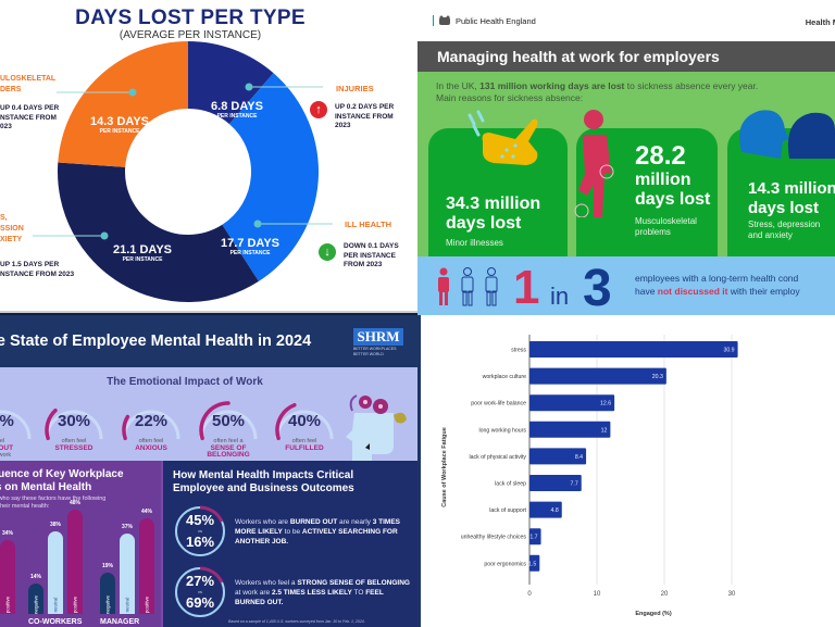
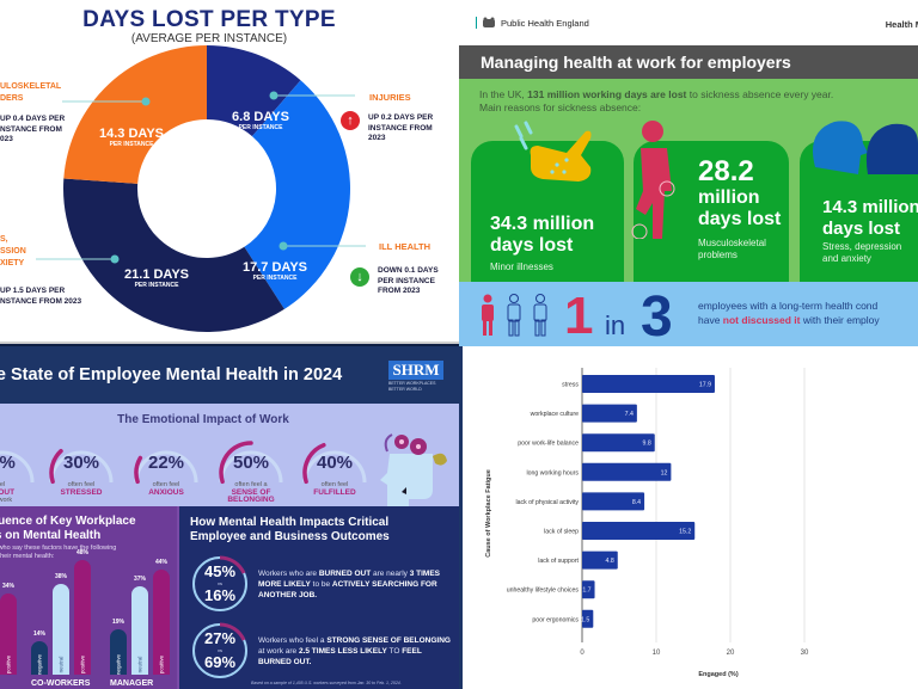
stress: 30.9 -> 17.9
workplace culture: 20.3 -> 7.4
poor work-life balance: 12.6 -> 9.8
lack of sleep: 7.7 -> 15.2
